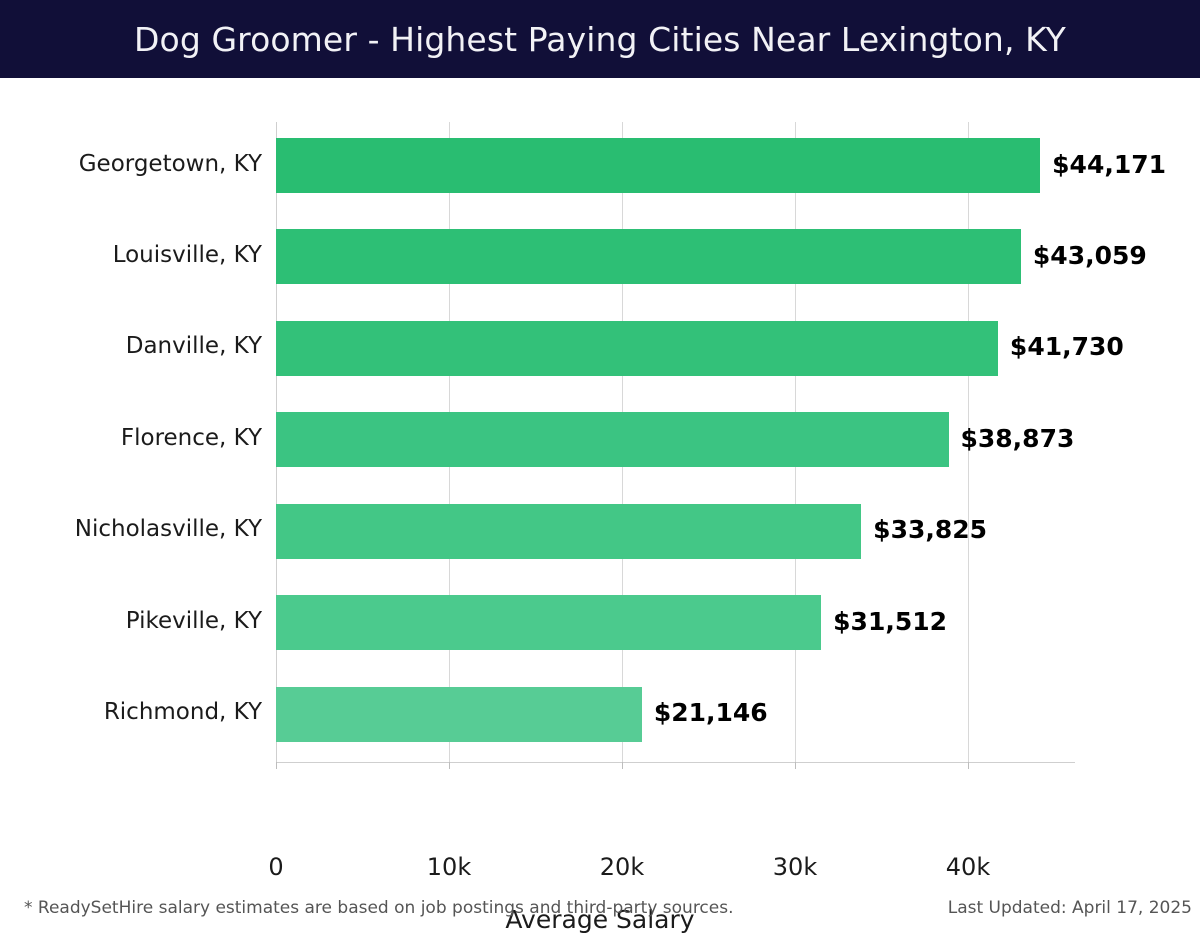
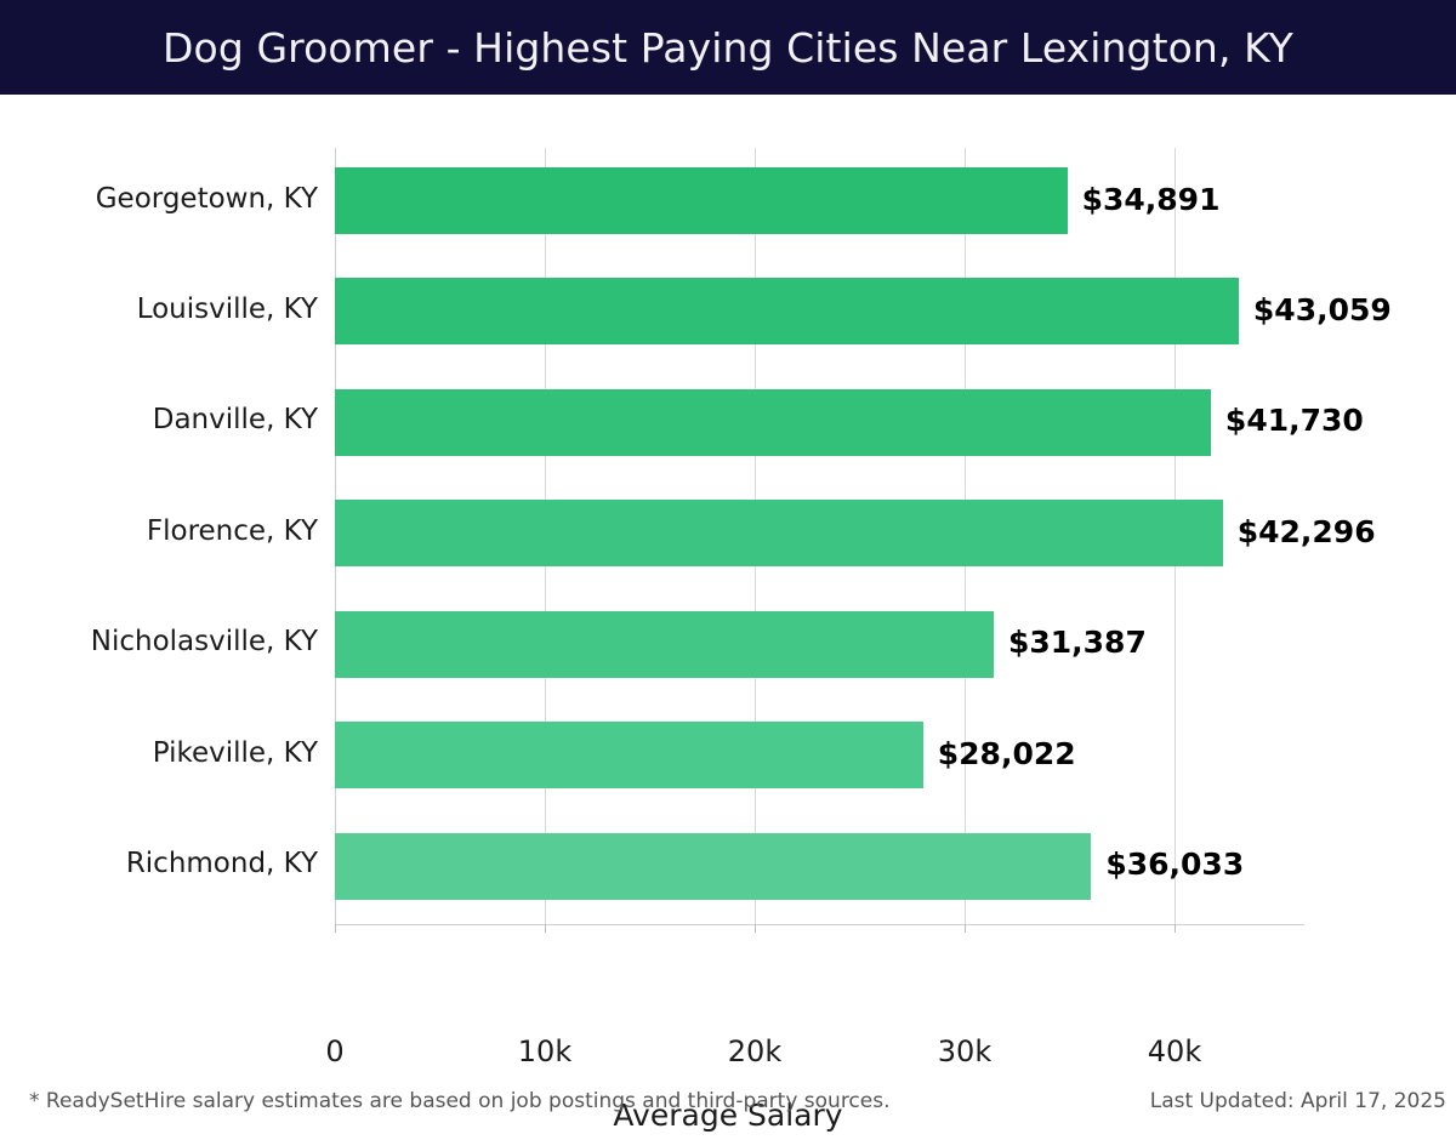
Georgetown, KY: $44,171 -> $34,891
Florence, KY: $38,873 -> $42,296
Nicholasville, KY: $33,825 -> $31,387
Pikeville, KY: $31,512 -> $28,022
Richmond, KY: $21,146 -> $36,033
